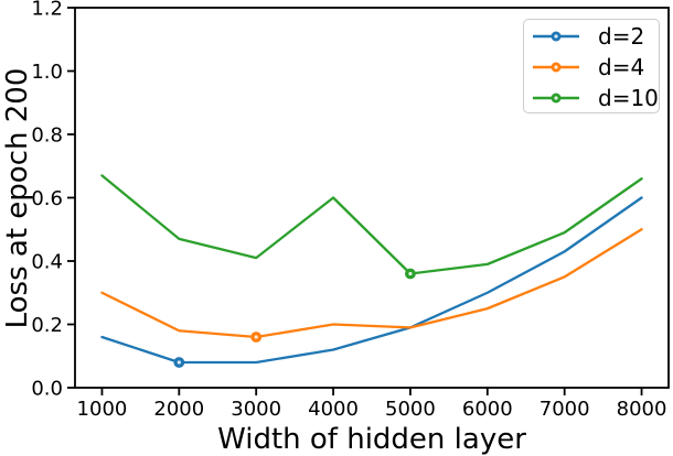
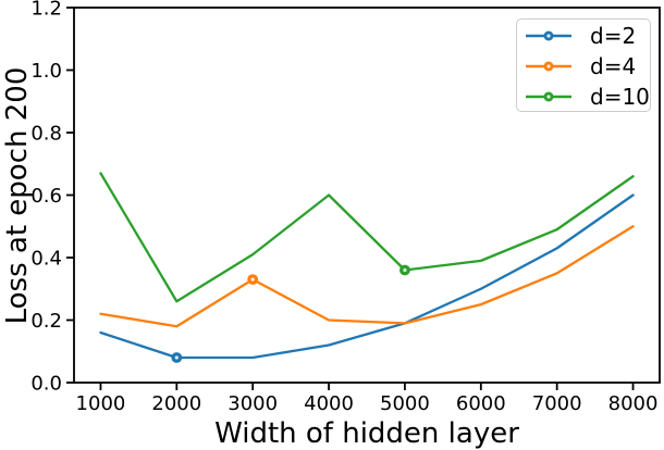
d=4/1000: 0.30 -> 0.22
d=10/2000: 0.47 -> 0.26
d=4/3000: 0.16 -> 0.33
